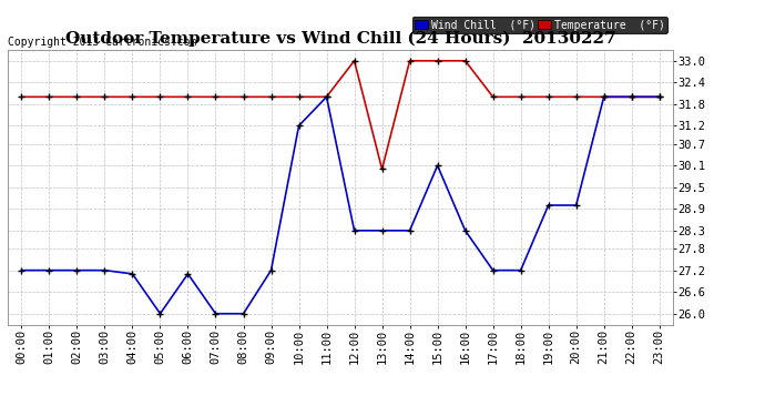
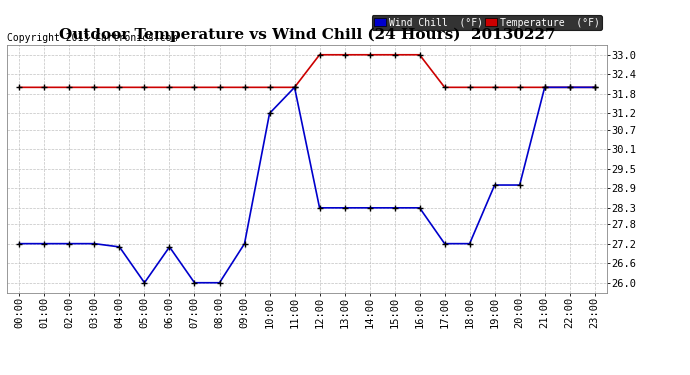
Temperature (°F)/13:00: 30 -> 33
Wind Chill (°F)/15:00: 30.1 -> 28.3
